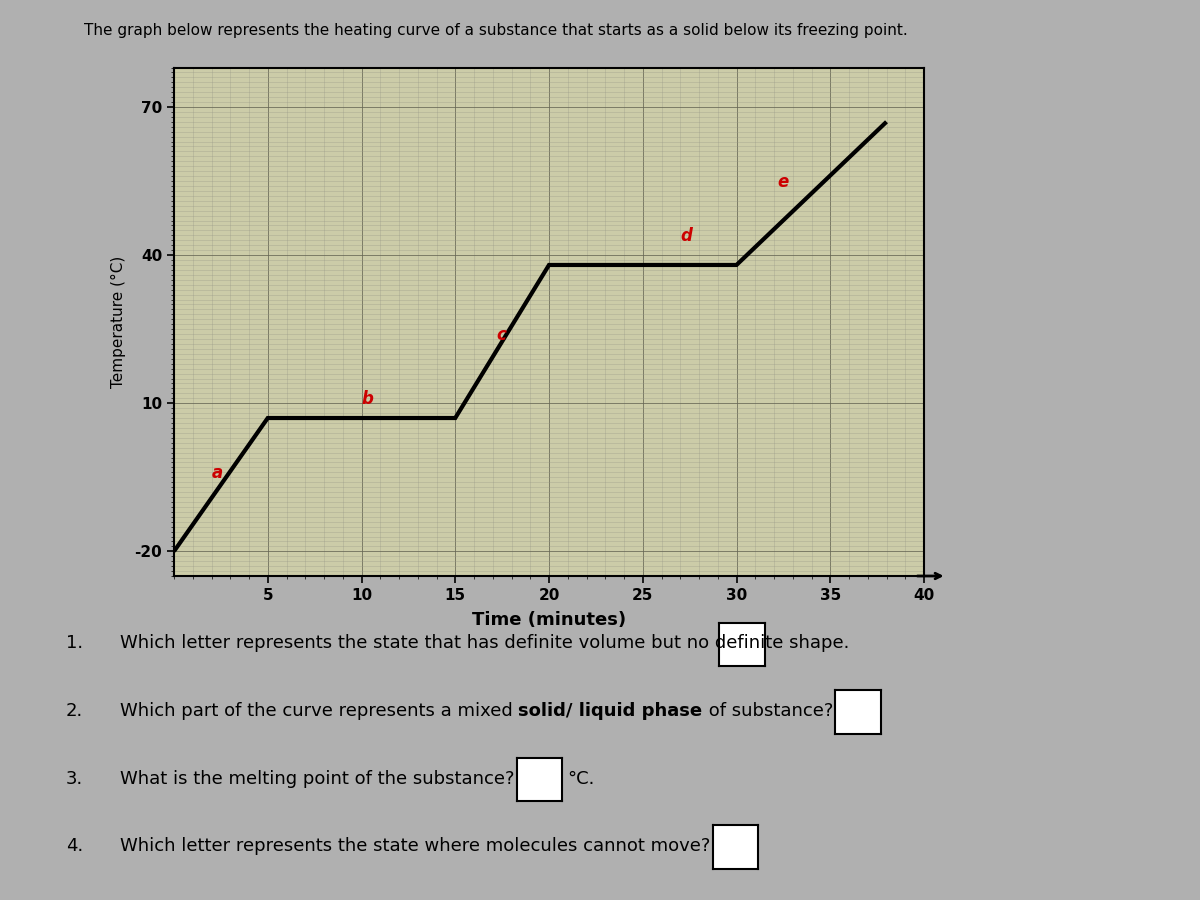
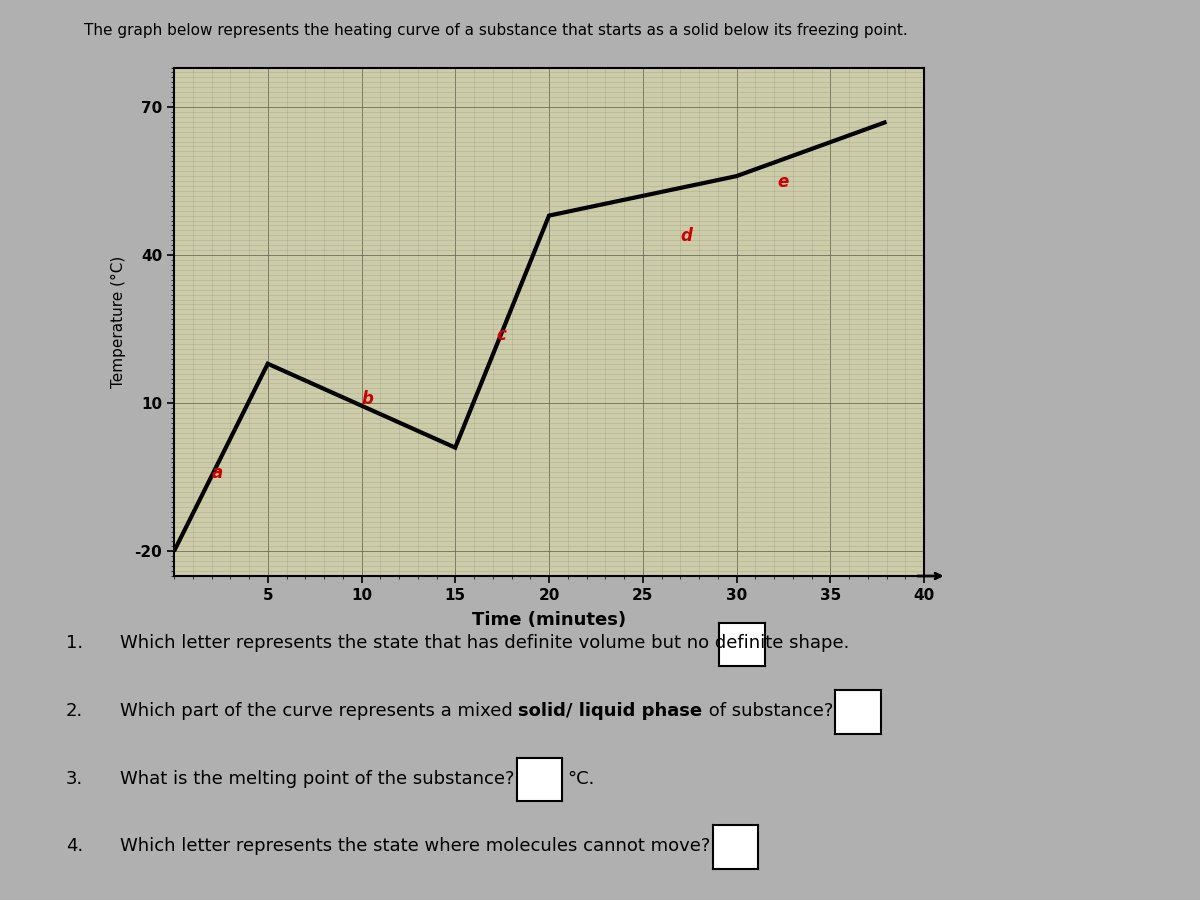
5: 7 -> 18
15: 7 -> 1
20: 38 -> 48
30: 38 -> 56
